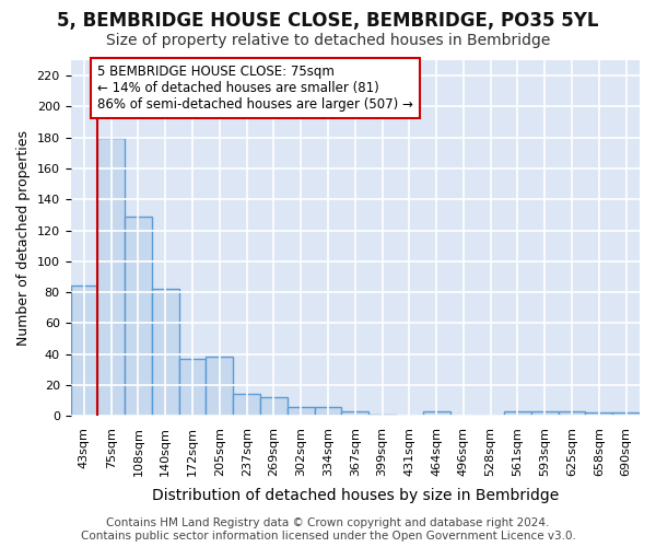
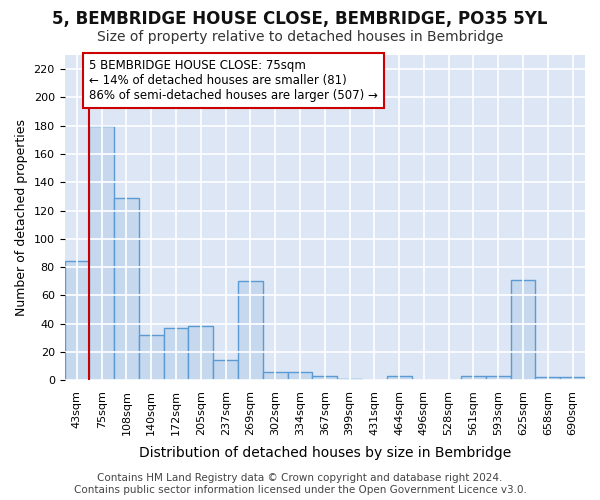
140sqm: 82 -> 32
269sqm: 12 -> 70
625sqm: 3 -> 71
